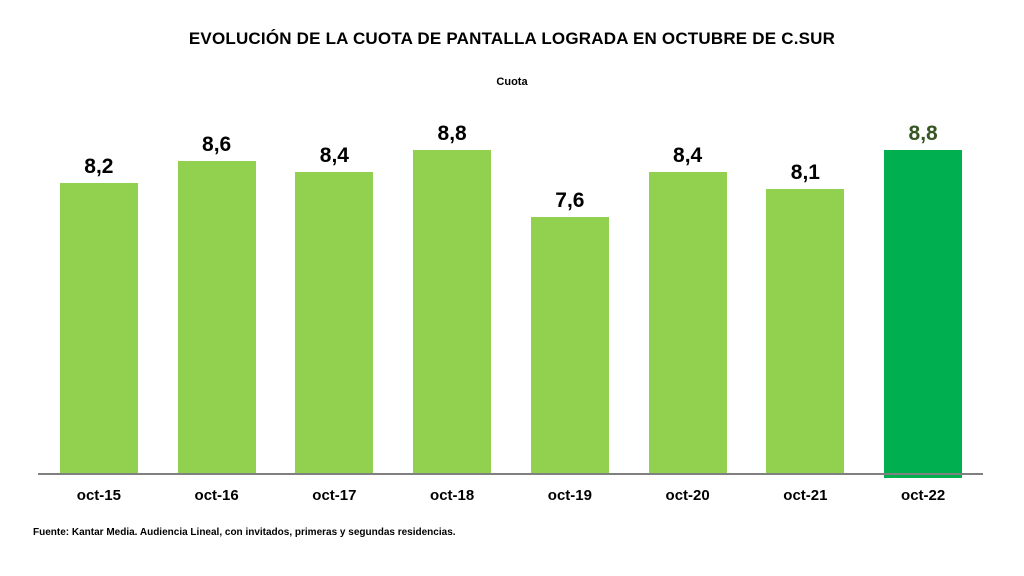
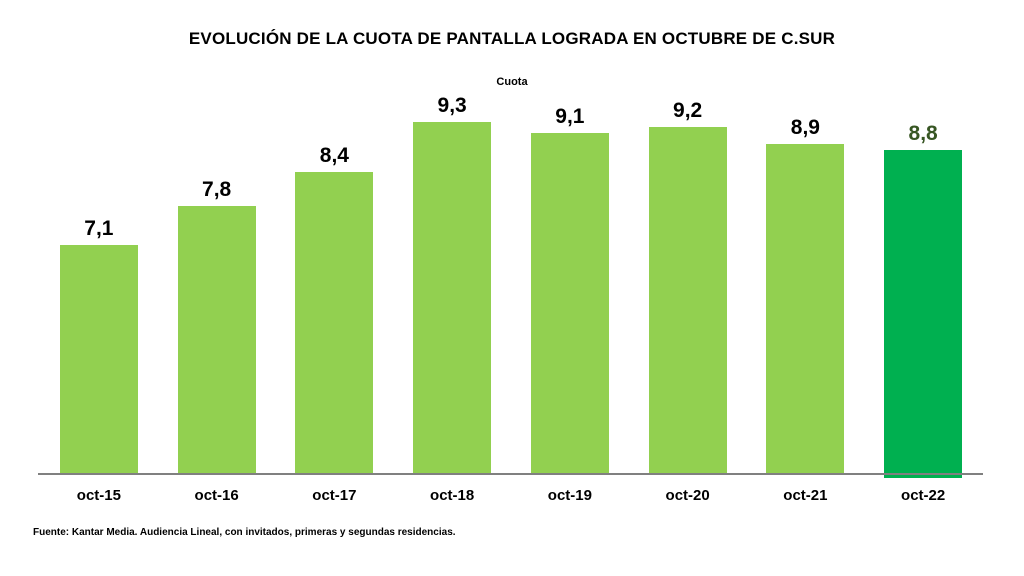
oct-15: 8,2 -> 7,1
oct-16: 8,6 -> 7,8
oct-18: 8,8 -> 9,3
oct-19: 7,6 -> 9,1
oct-20: 8,4 -> 9,2
oct-21: 8,1 -> 8,9
